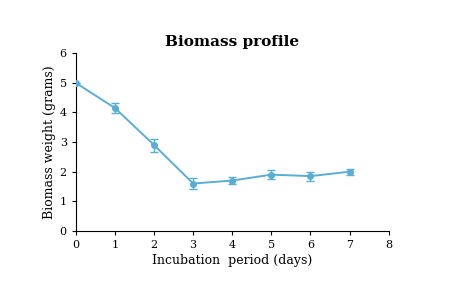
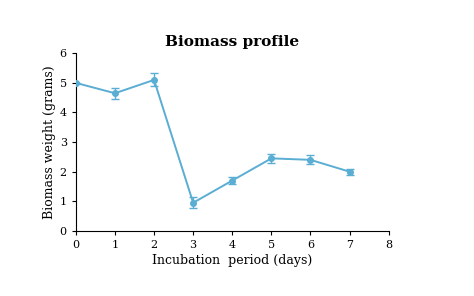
1: 4.15 -> 4.65
2: 2.90 -> 5.10
3: 1.60 -> 0.95
5: 1.90 -> 2.45
6: 1.85 -> 2.40
